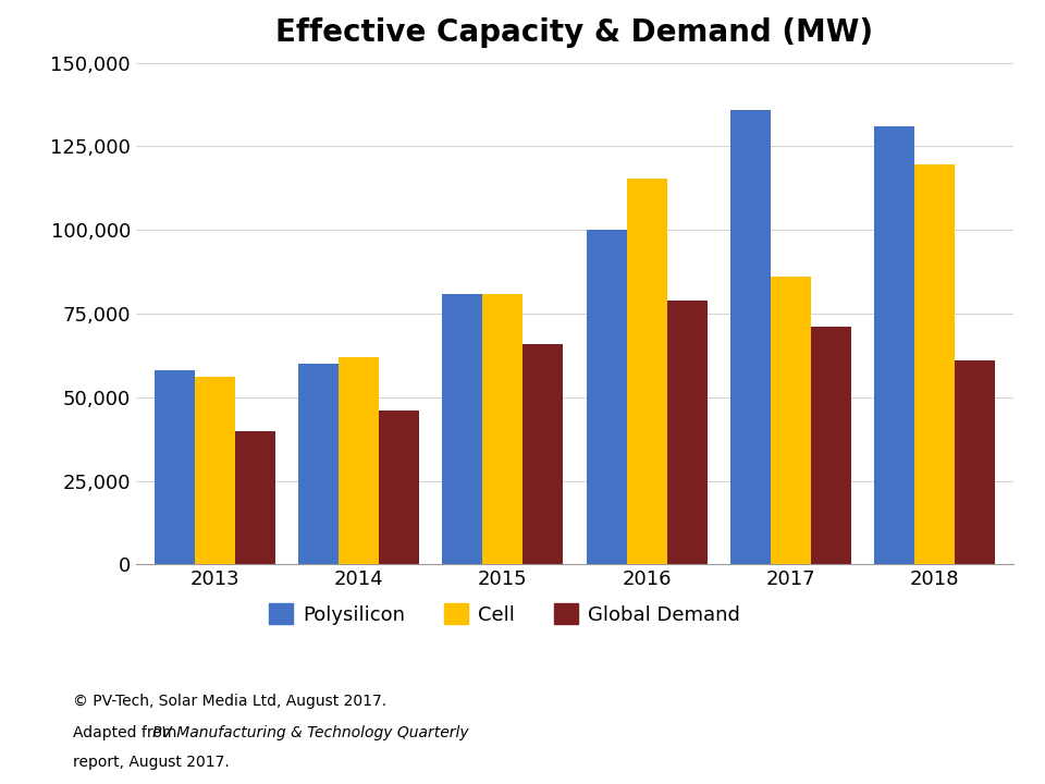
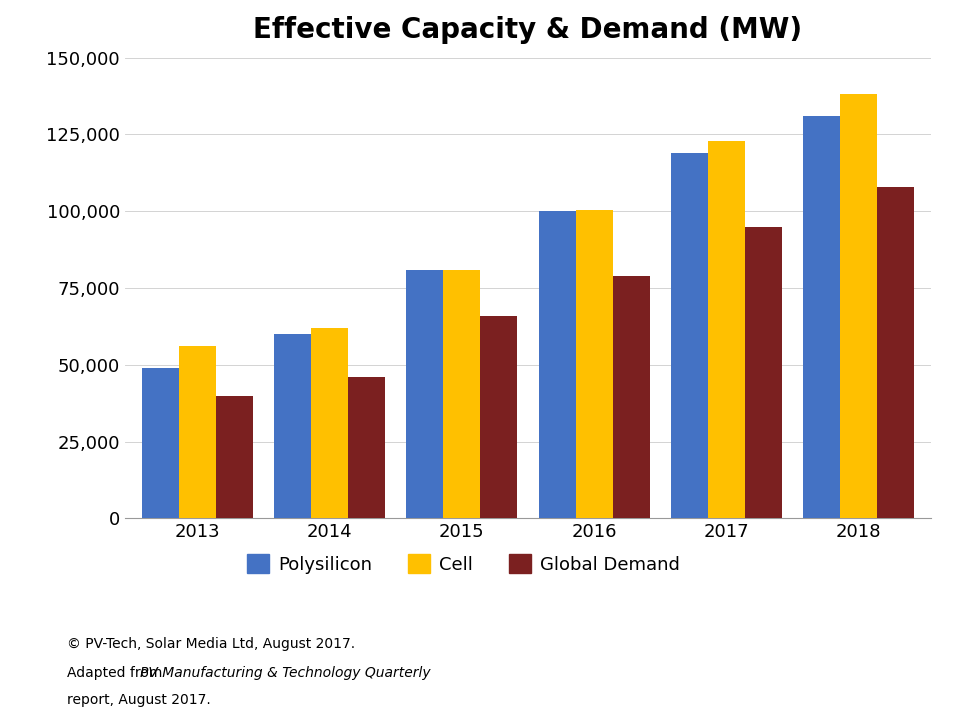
Polysilicon/2013: 58,000 -> 49,000
Cell/2016: 115,500 -> 100,500
Polysilicon/2017: 136,000 -> 119,000
Cell/2017: 86,000 -> 123,000
Global Demand/2017: 71,000 -> 95,000
Cell/2018: 119,500 -> 138,000
Global Demand/2018: 61,000 -> 108,000
